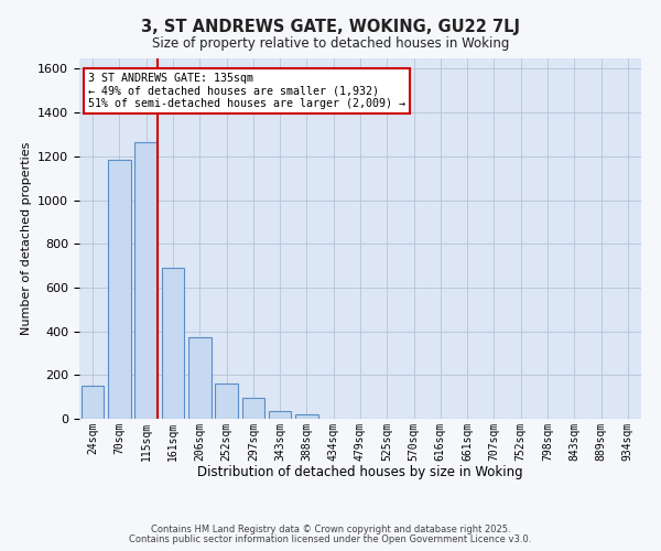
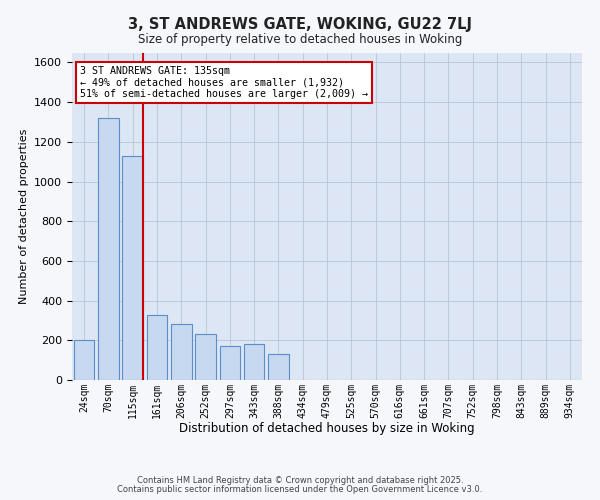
24sqm: 150 -> 200
70sqm: 1180 -> 1320
115sqm: 1260 -> 1130
161sqm: 690 -> 330
206sqm: 380 -> 280
252sqm: 160 -> 230
297sqm: 100 -> 170
343sqm: 30 -> 180
388sqm: 20 -> 130
